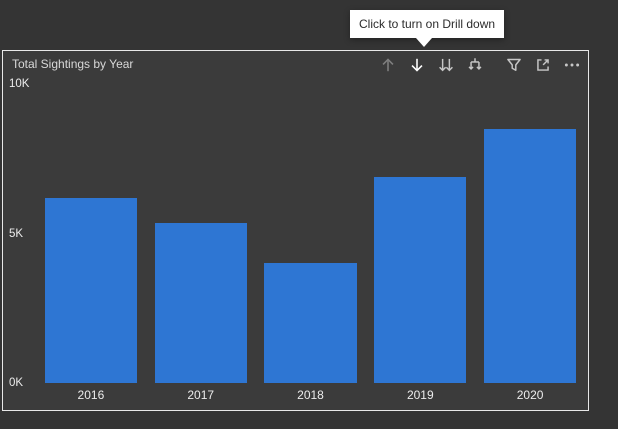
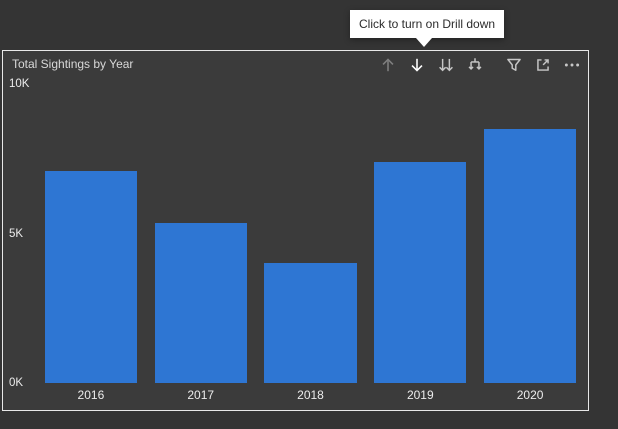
2016: 6.2K -> 7.1K
2019: 6.9K -> 7.4K
